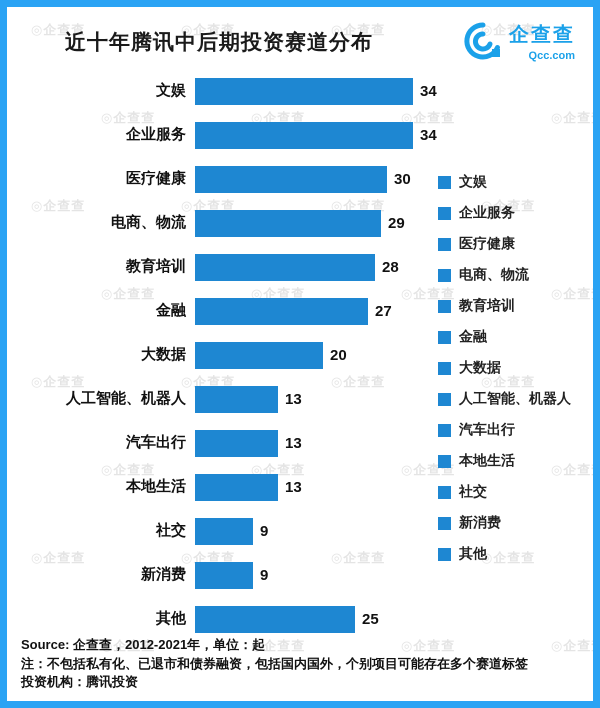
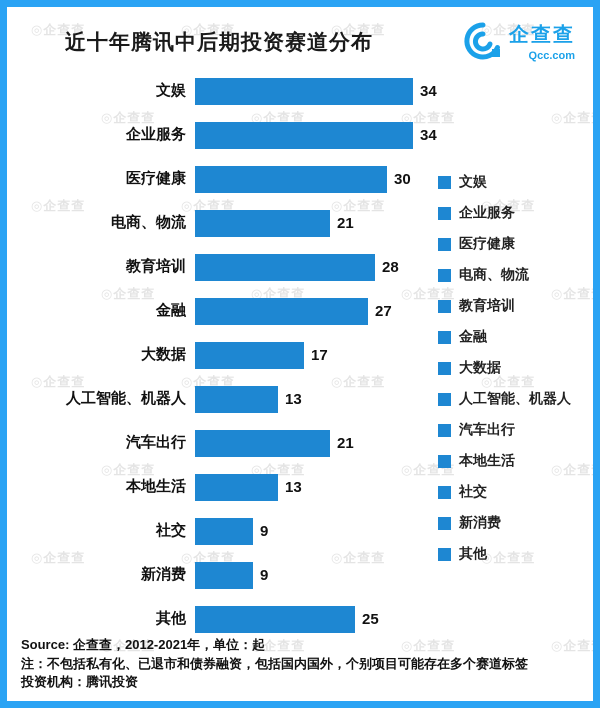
电商、物流: 29 -> 21
大数据: 20 -> 17
汽车出行: 13 -> 21
